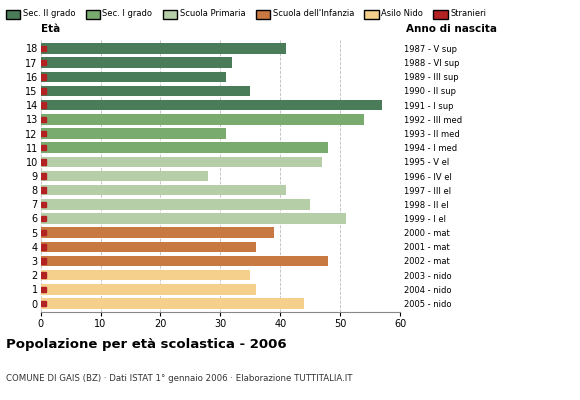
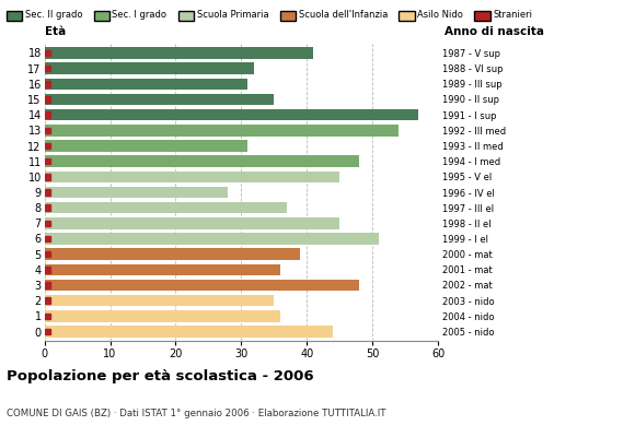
10: 47 -> 45
8: 41 -> 37
